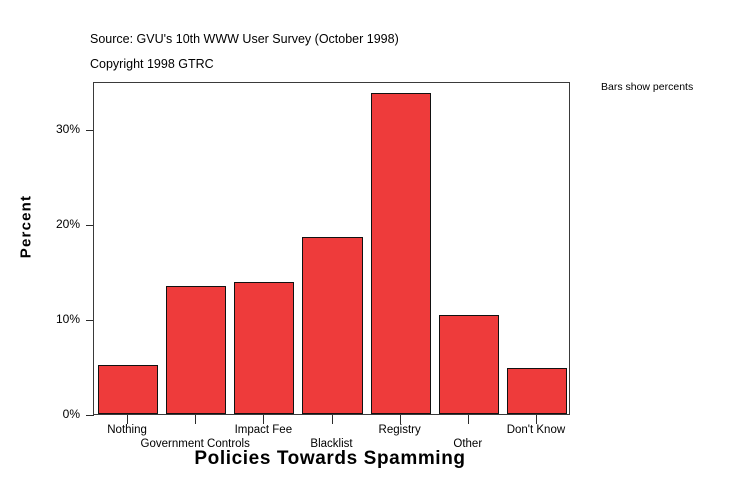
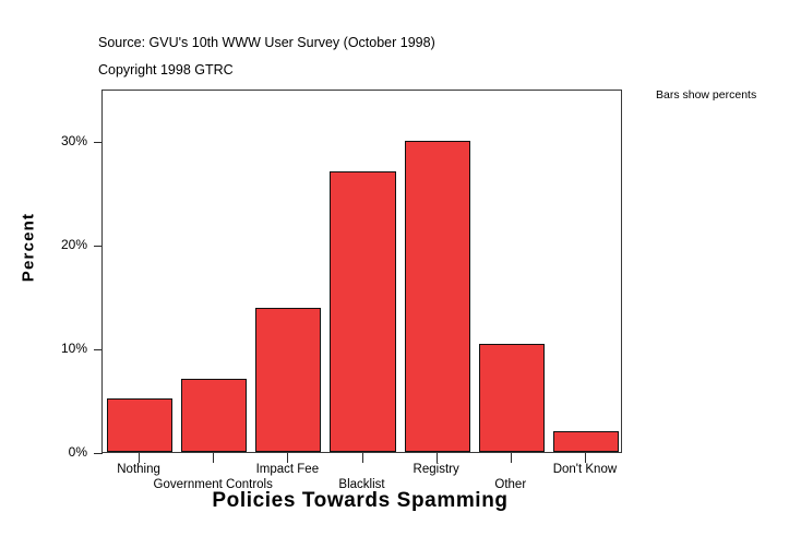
Government Controls: 14% -> 7%
Blacklist: 19% -> 27%
Registry: 34% -> 30%
Don't Know: 5% -> 2%
